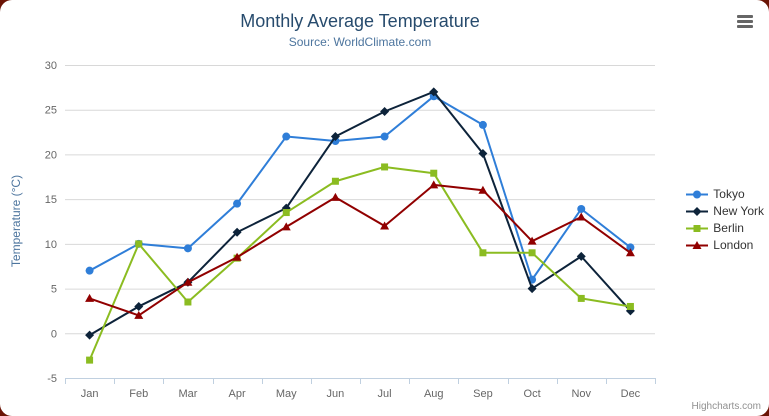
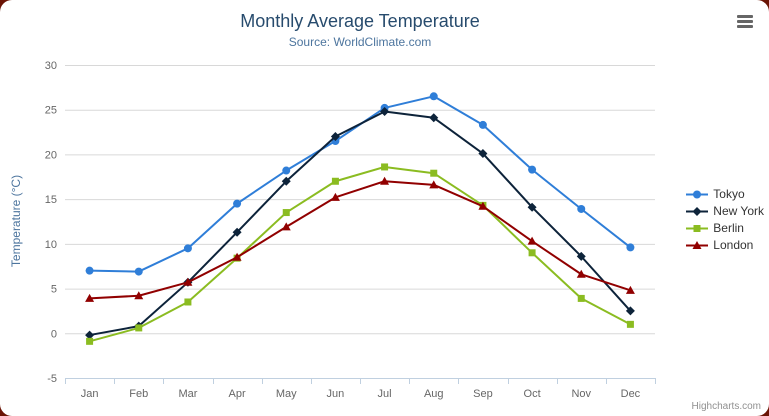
Berlin/Jan: -3 -> -1
Tokyo/Feb: 10 -> 7
New York/Feb: 3 -> 1
Berlin/Feb: 10 -> 1
London/Feb: 2 -> 4
Tokyo/May: 22 -> 18
New York/May: 14 -> 17
Tokyo/Jul: 22 -> 25
London/Jul: 12 -> 17
New York/Aug: 27 -> 24
Berlin/Sep: 9 -> 14
London/Sep: 16 -> 14
Tokyo/Oct: 6 -> 18
New York/Oct: 5 -> 14
London/Nov: 13 -> 7
Berlin/Dec: 3 -> 1
London/Dec: 9 -> 5
